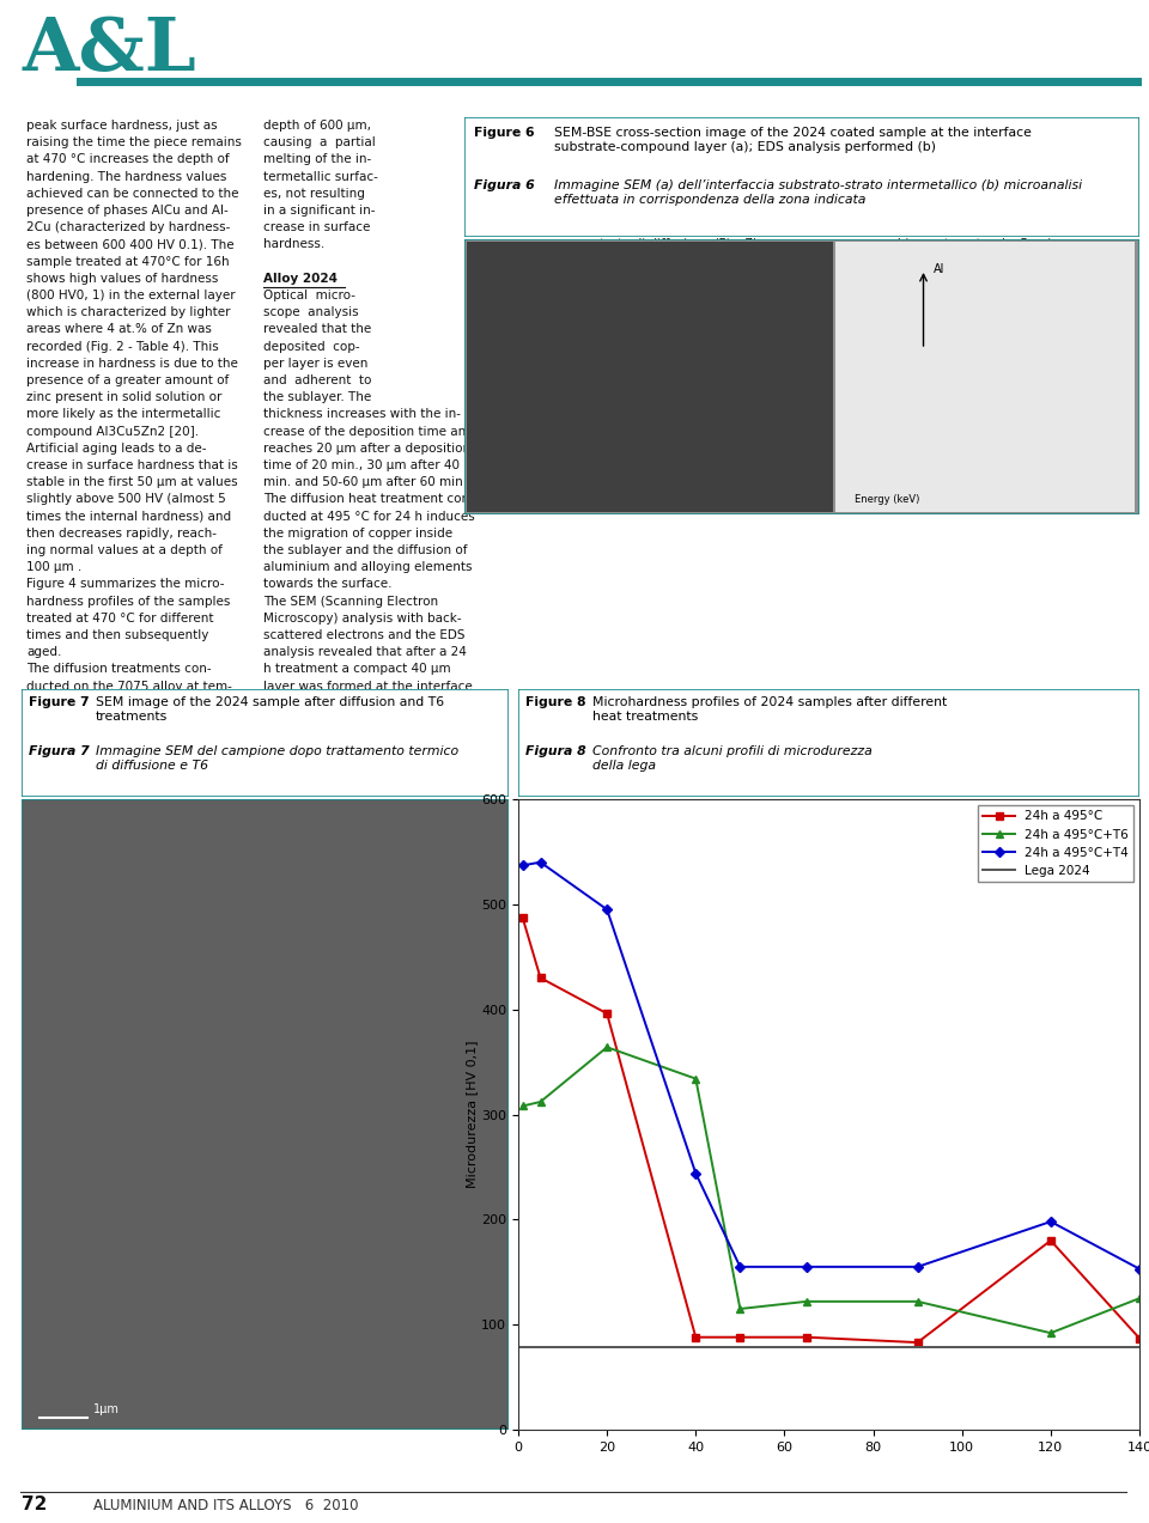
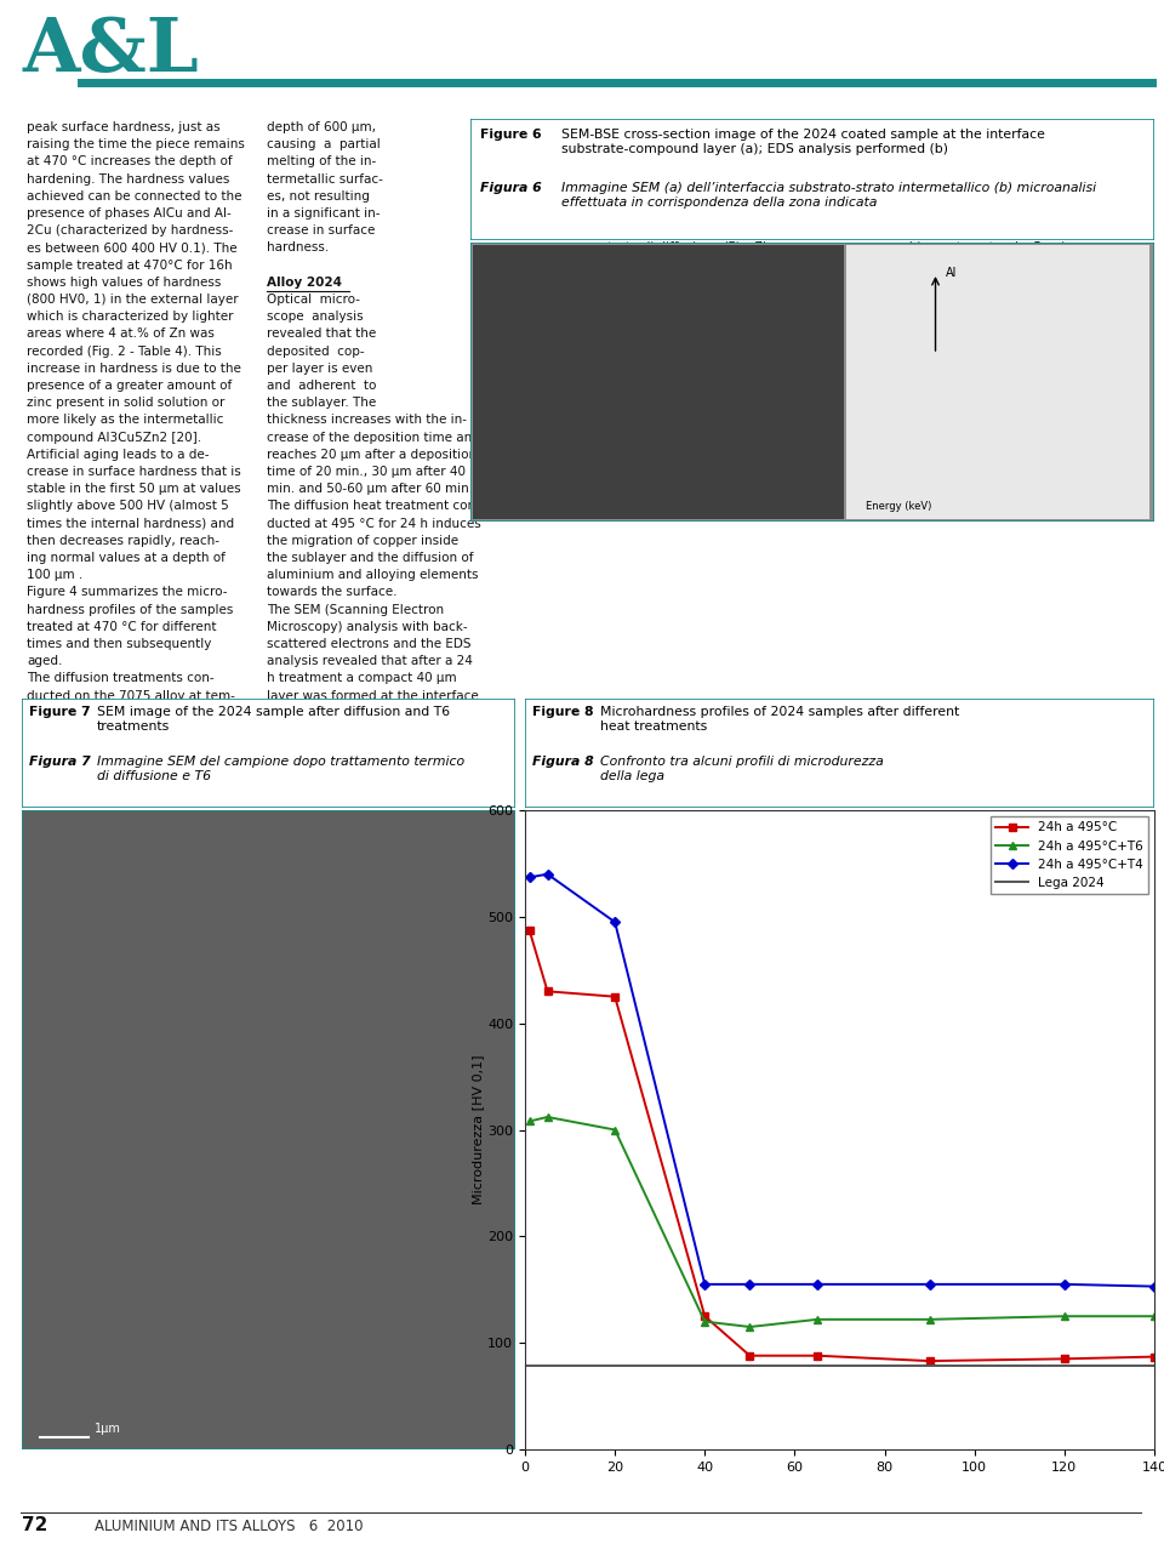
24h a 495°C/20: 396 -> 425
24h a 495°C+T6/20: 364 -> 300
24h a 495°C/40: 88 -> 125
24h a 495°C+T6/40: 334 -> 120
24h a 495°C+T4/40: 244 -> 155
24h a 495°C/120: 180 -> 85
24h a 495°C+T6/120: 92 -> 125
24h a 495°C+T4/120: 198 -> 155
